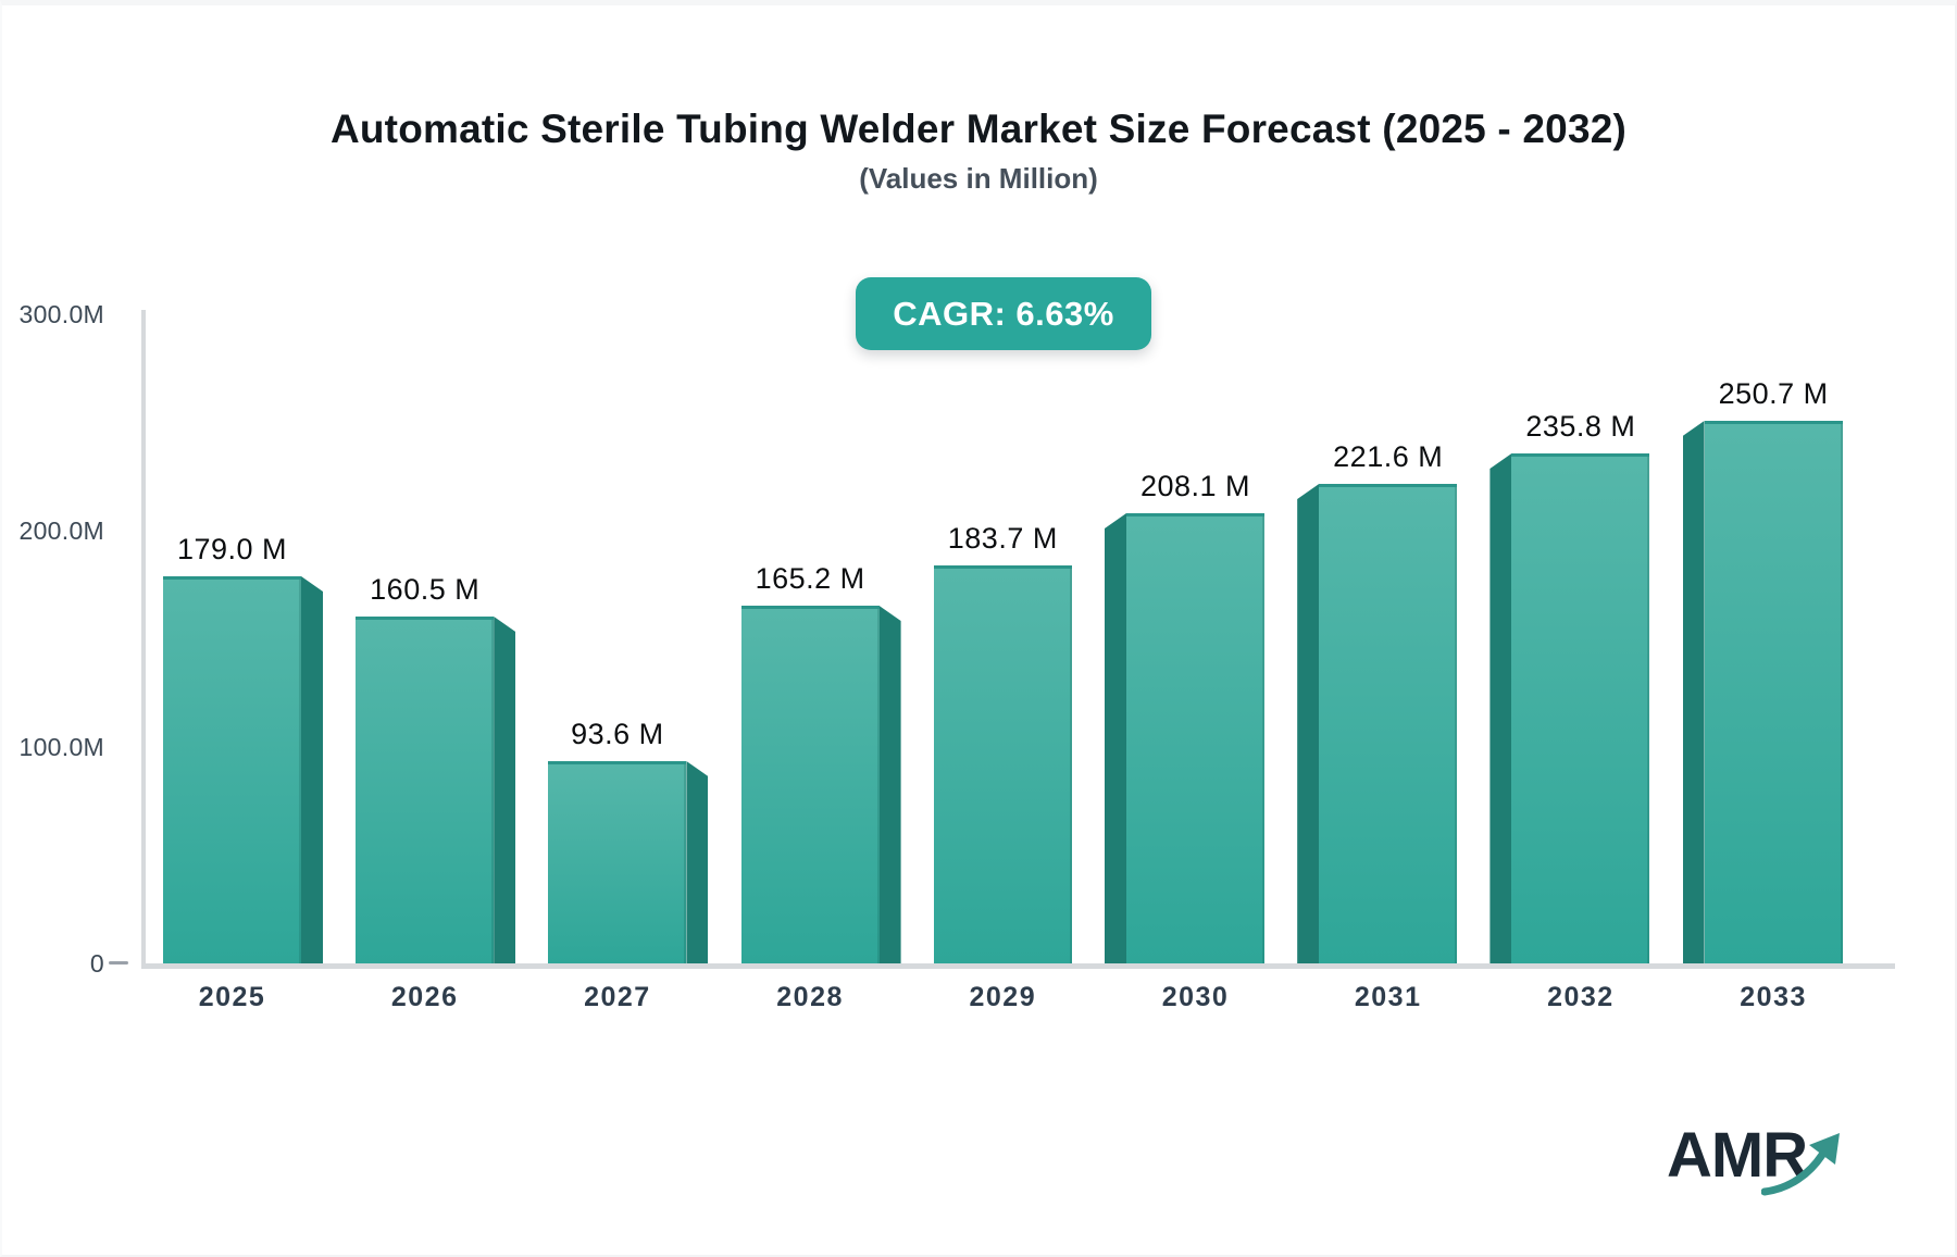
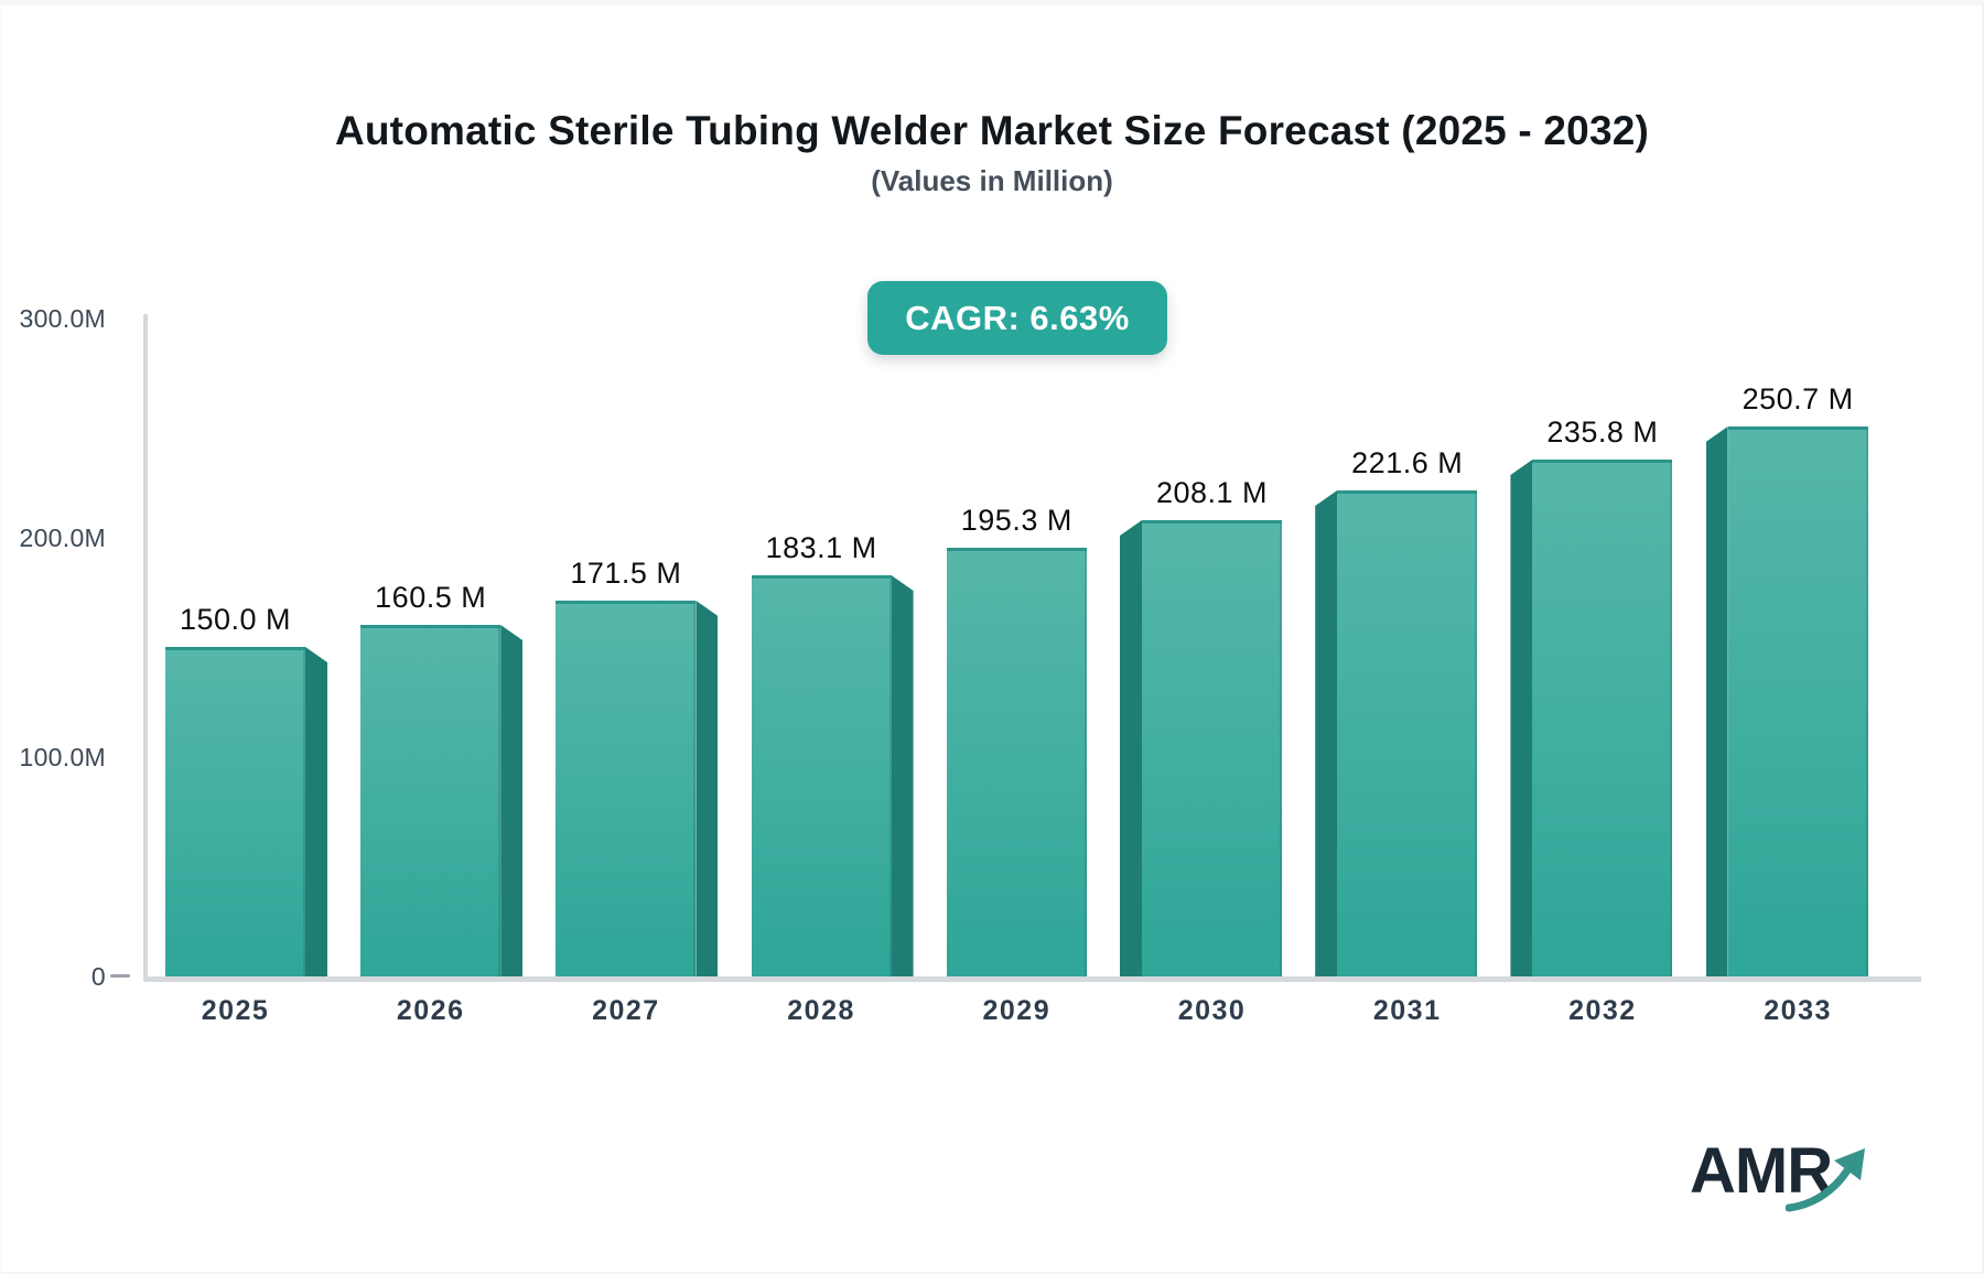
2025: 179.0 -> 150.0
2027: 93.6 -> 171.5
2028: 165.2 -> 183.1
2029: 183.7 -> 195.3
